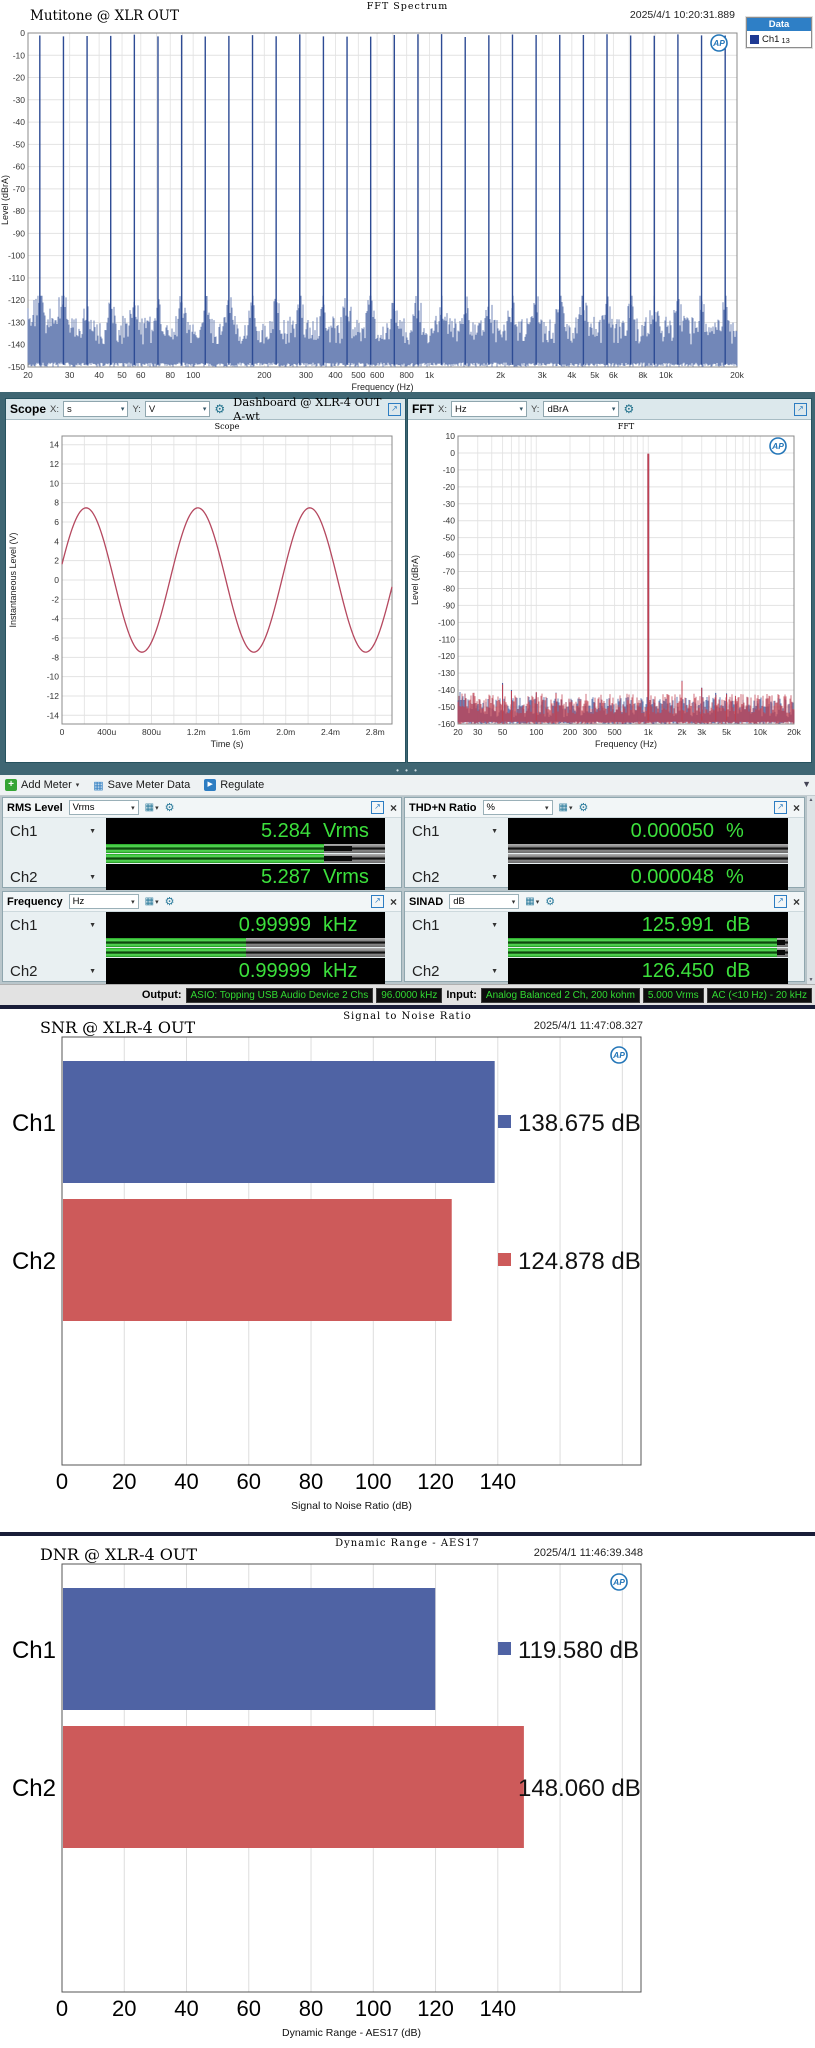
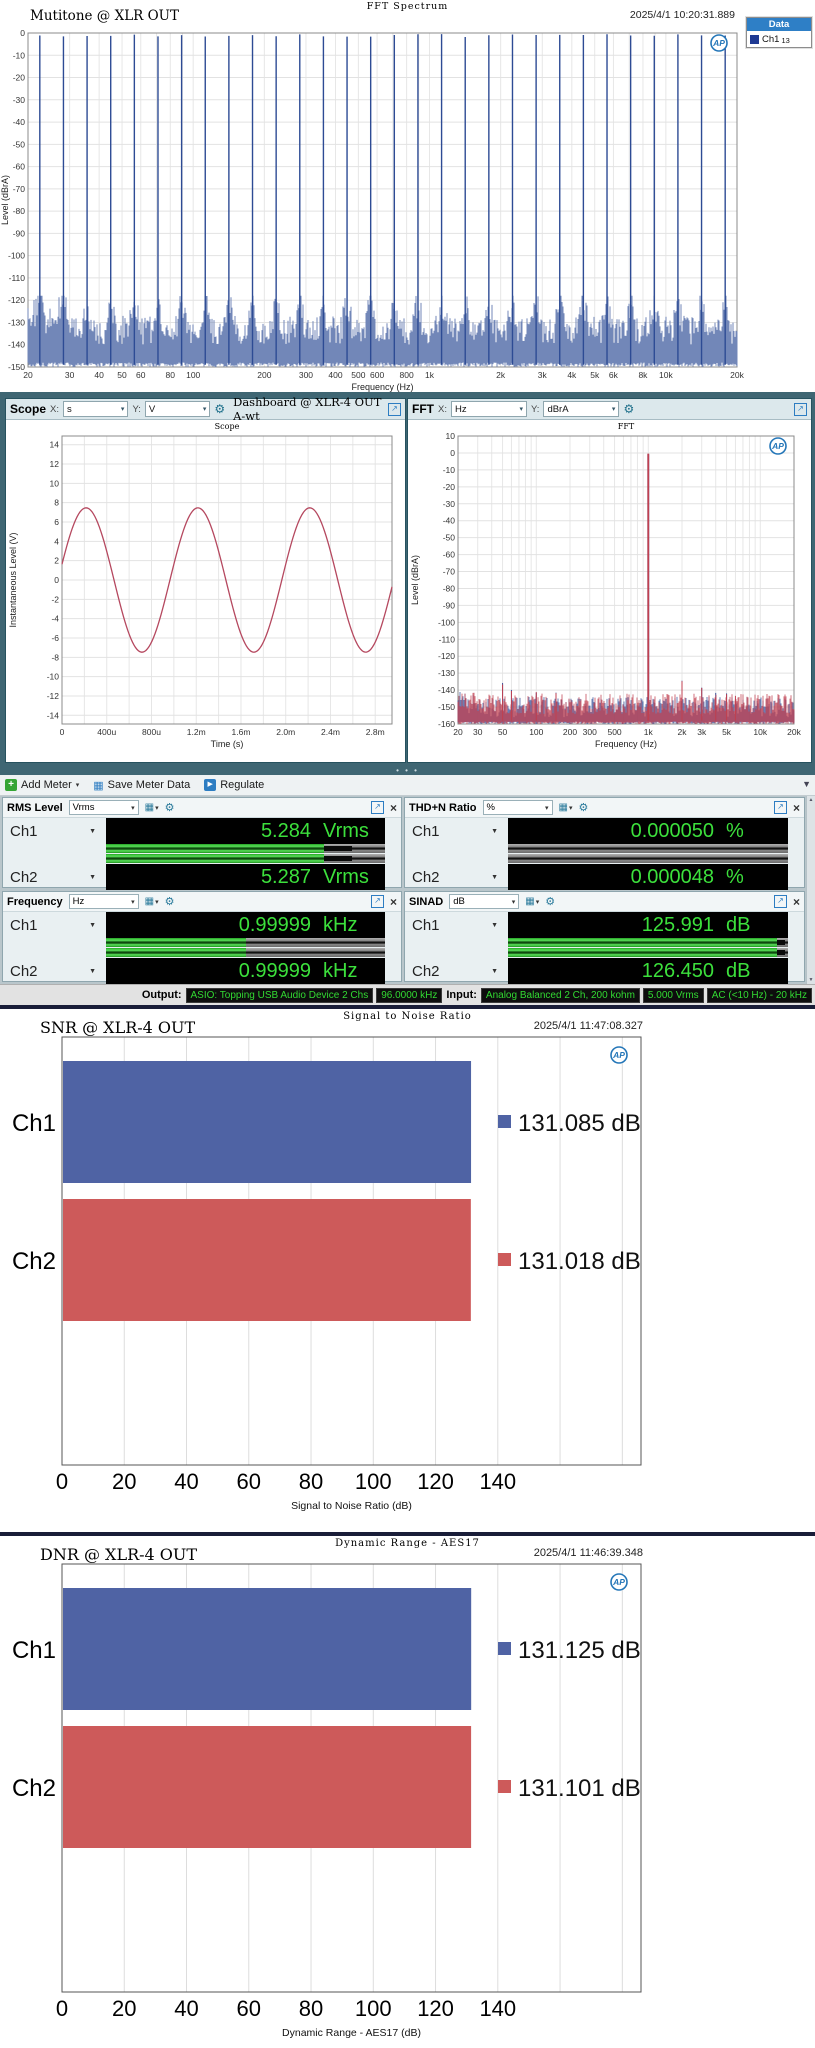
Signal to Noise Ratio/Ch1: 138.675 -> 131.085
Signal to Noise Ratio/Ch2: 124.878 -> 131.018
Dynamic Range - AES17/Ch1: 119.580 -> 131.125
Dynamic Range - AES17/Ch2: 148.060 -> 131.101
